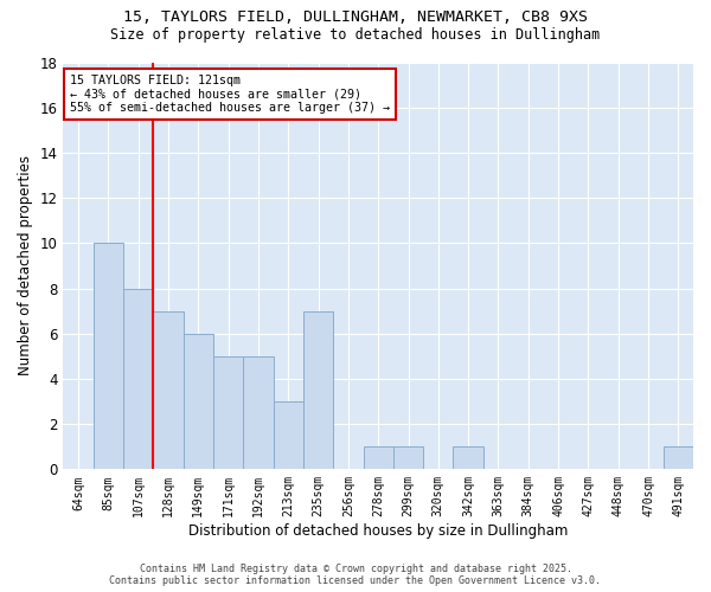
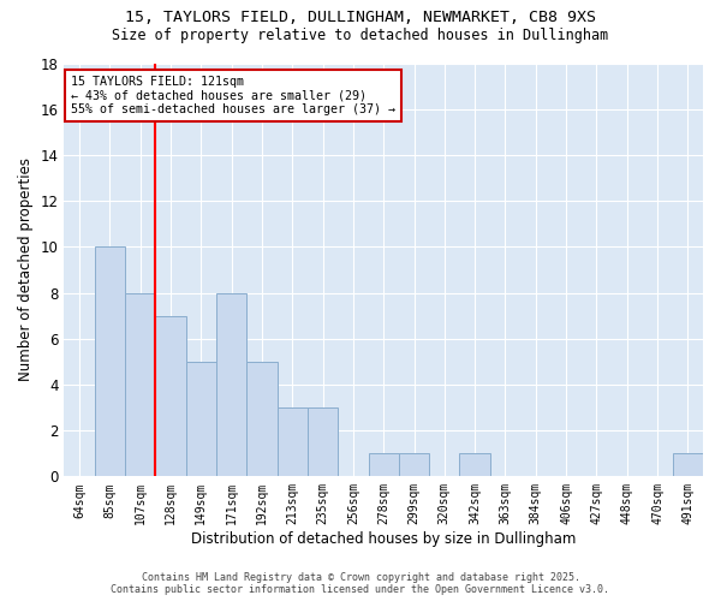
149sqm: 6 -> 5
171sqm: 5 -> 8
235sqm: 7 -> 3
